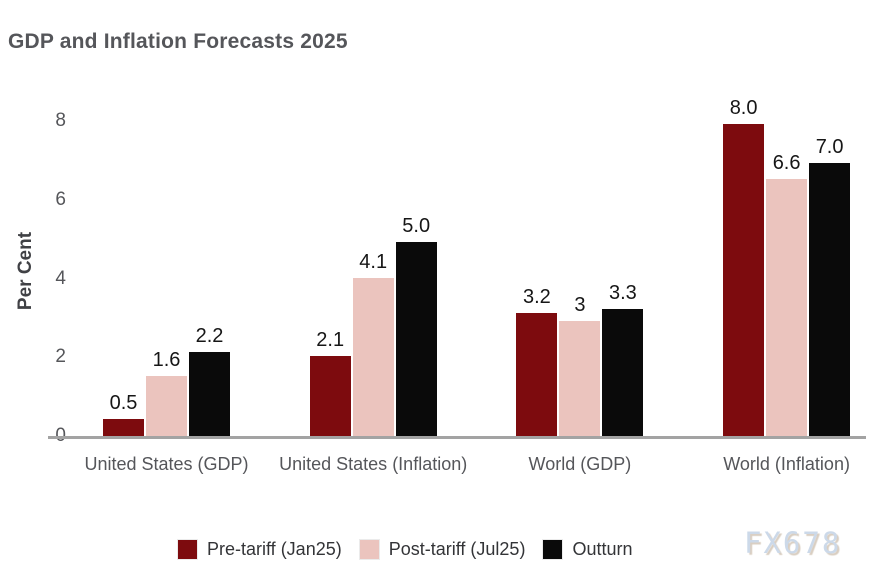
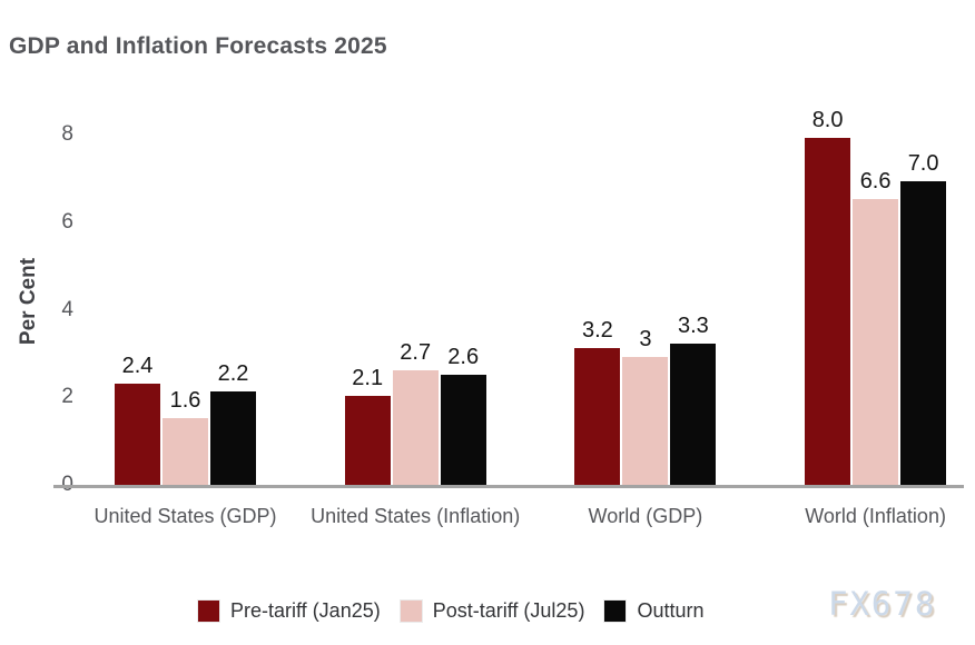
Pre-tariff (Jan25)/United States (GDP): 0.5 -> 2.4
Post-tariff (Jul25)/United States (Inflation): 4.1 -> 2.7
Outturn/United States (Inflation): 5.0 -> 2.6
